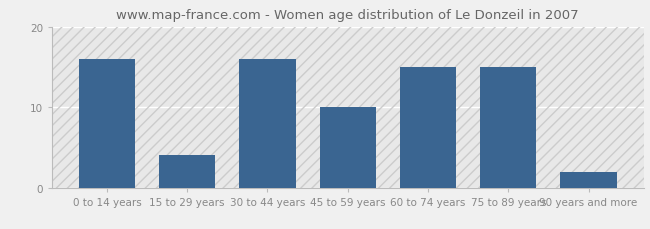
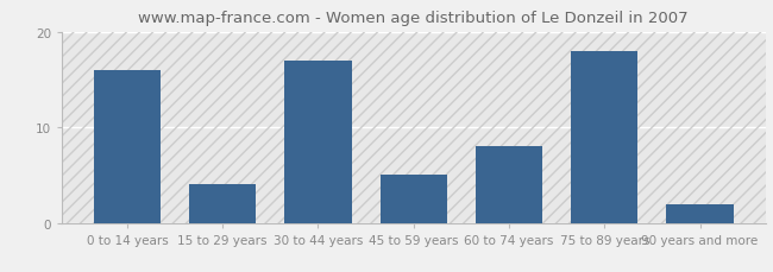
30 to 44 years: 16 -> 17
45 to 59 years: 10 -> 5
60 to 74 years: 15 -> 8
75 to 89 years: 15 -> 18
